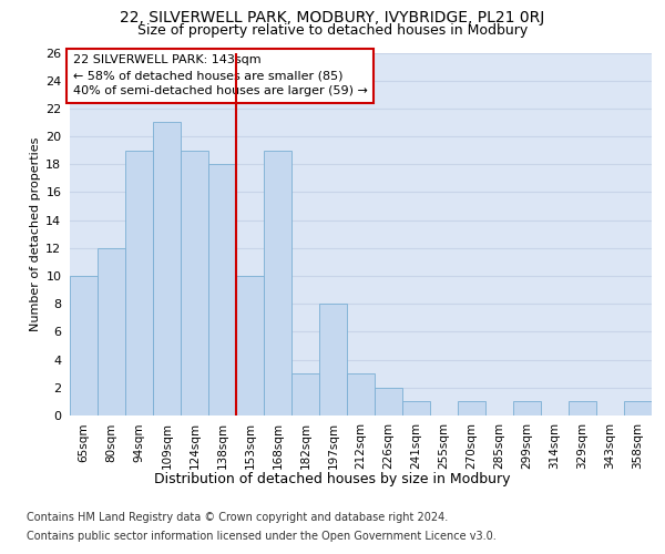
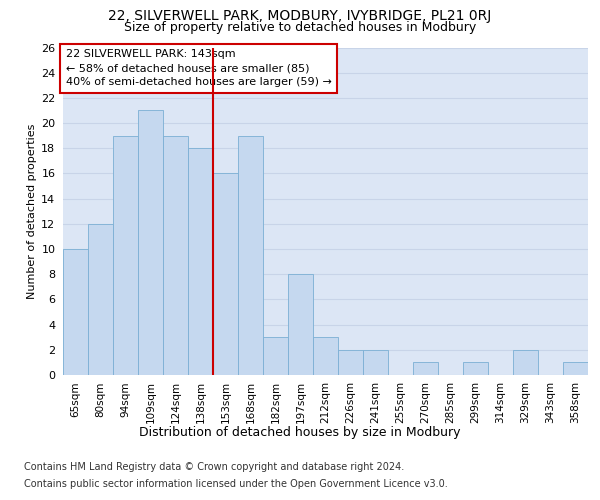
153sqm: 10 -> 16
241sqm: 1 -> 2
329sqm: 1 -> 2
